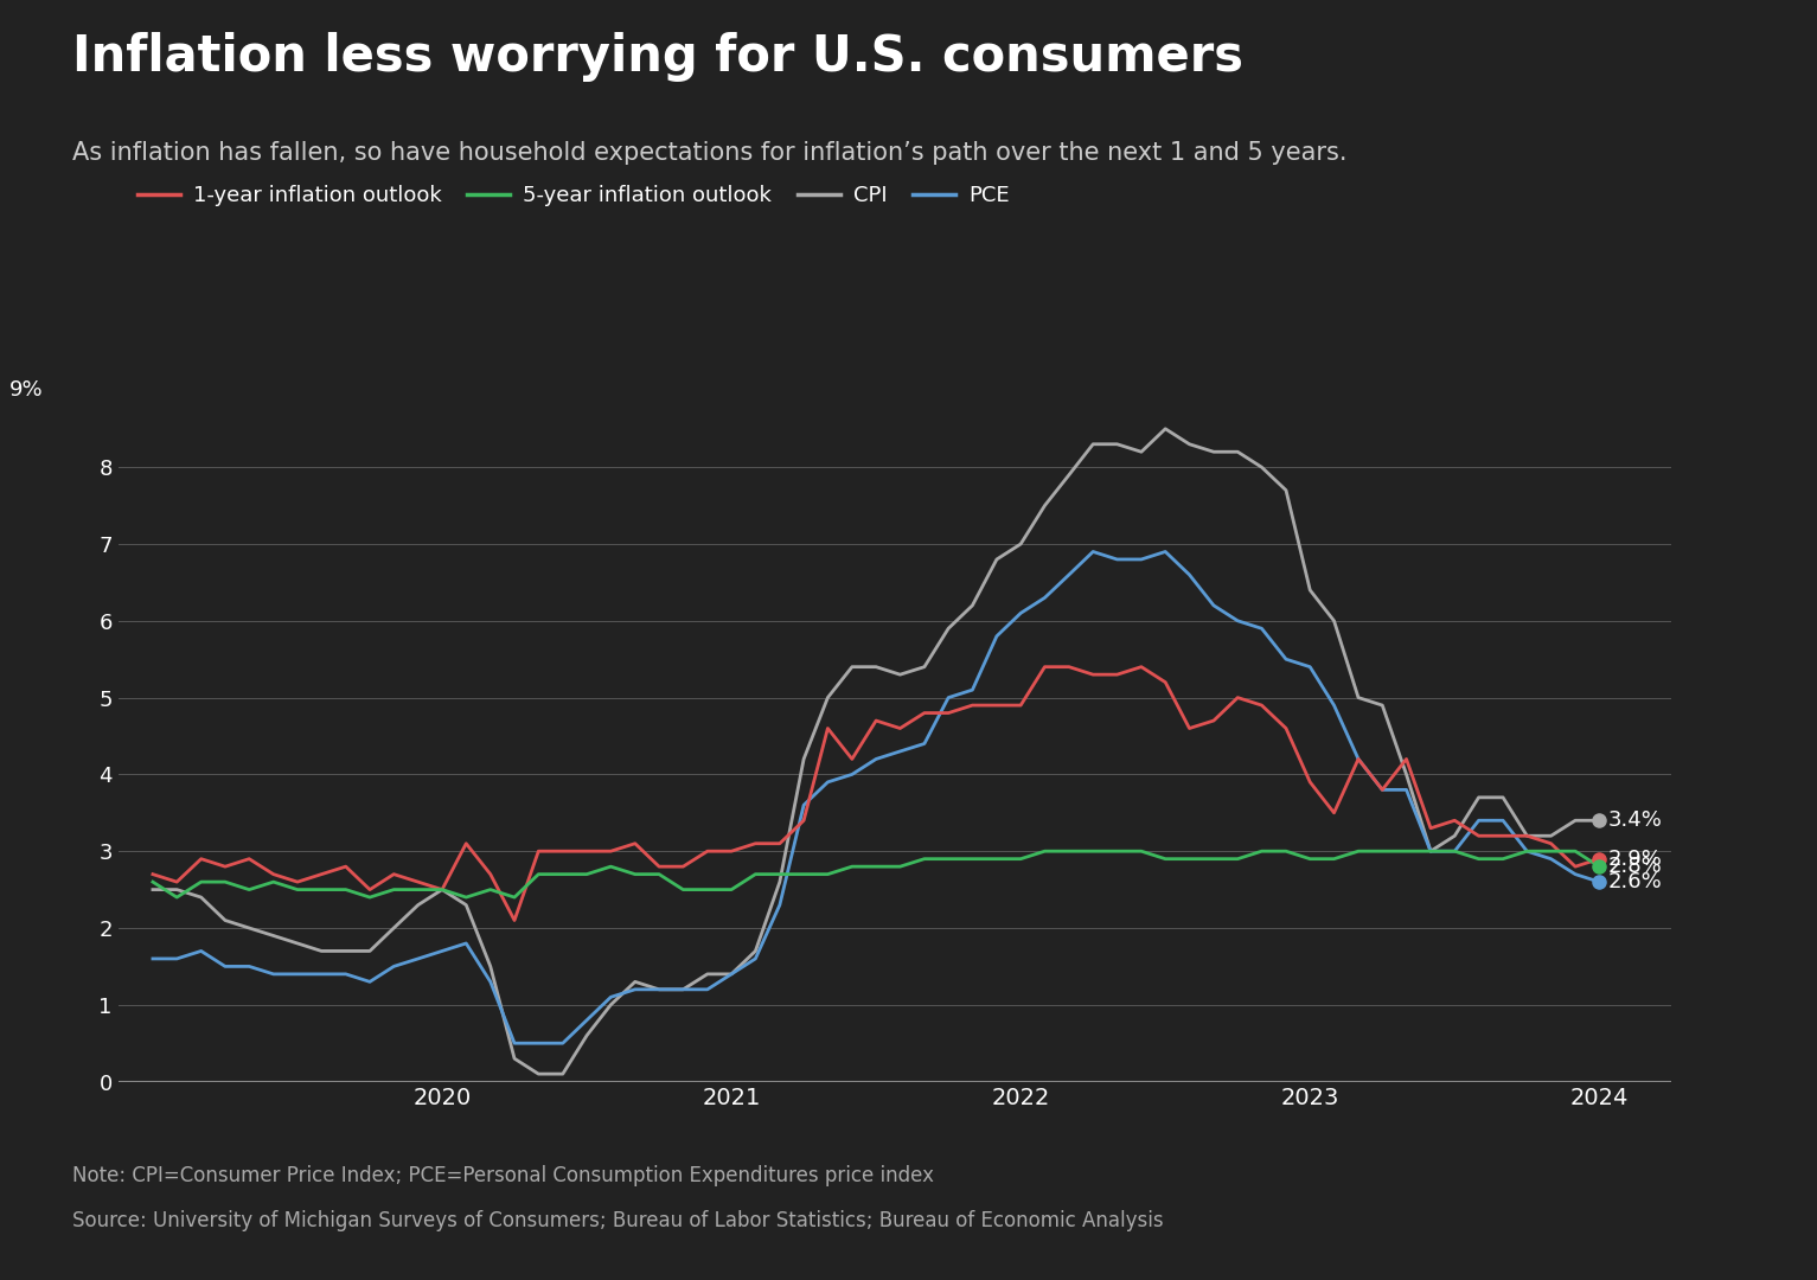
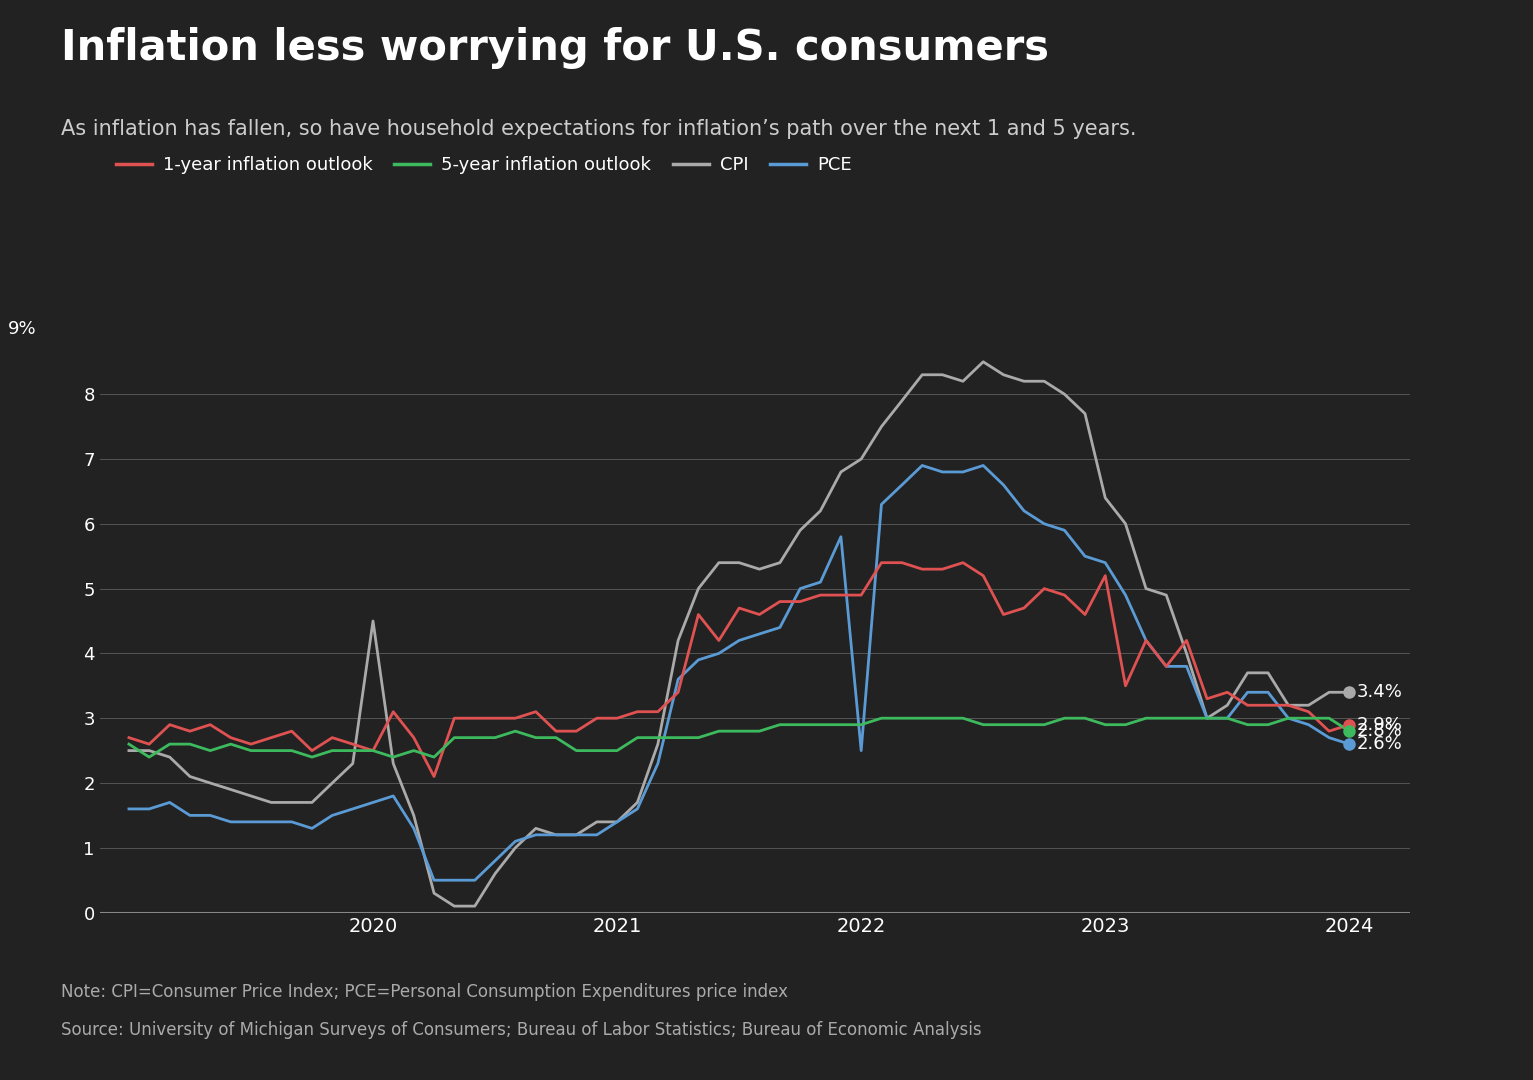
CPI/2020: 2.5 -> 4.5
PCE/2022: 6.1 -> 2.5
1-year inflation outlook/2023: 3.9 -> 5.2
